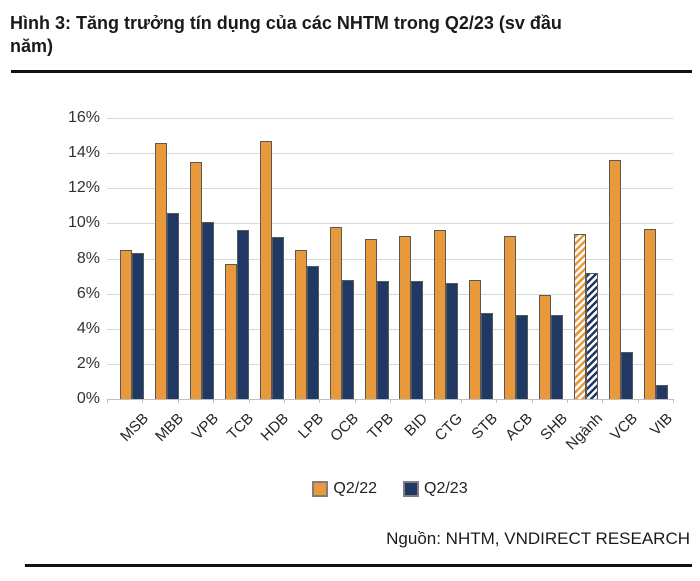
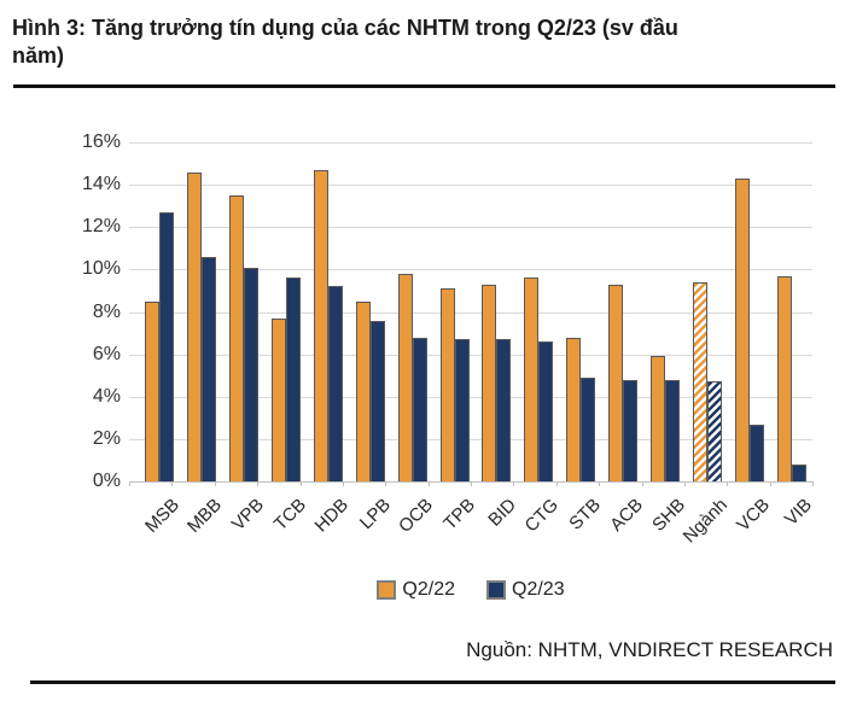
Q2/23/MSB: 8.3% -> 12.7%
Q2/23/Ngành: 7.2% -> 4.7%
Q2/22/VCB: 13.6% -> 14.3%
